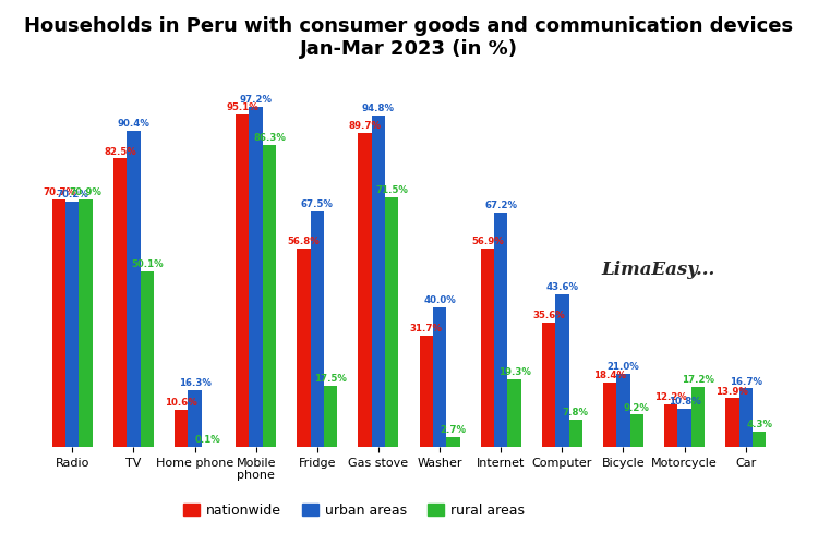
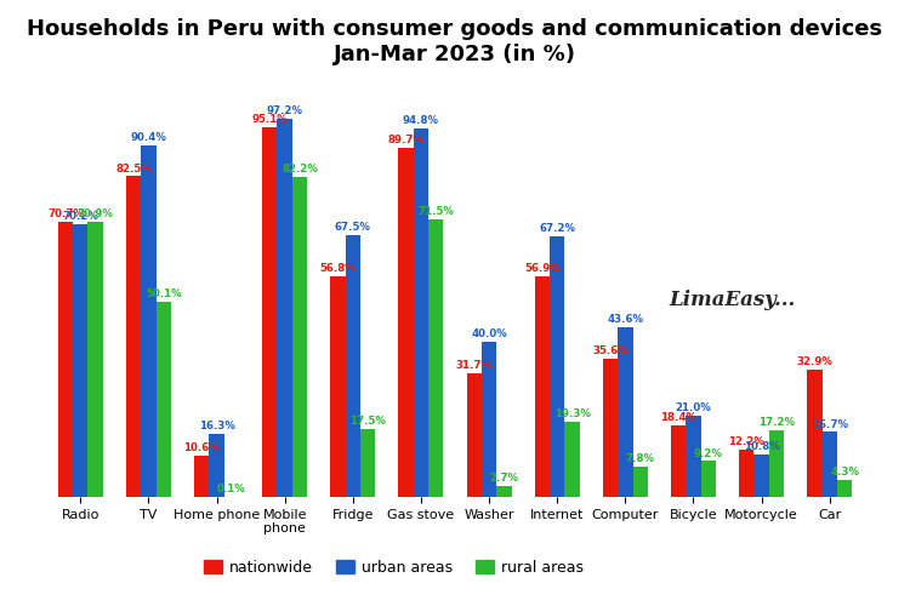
rural areas/Mobile phone: 86.3% -> 82.2%
nationwide/Car: 13.9% -> 32.9%
